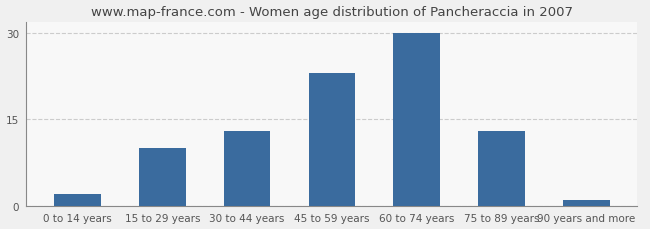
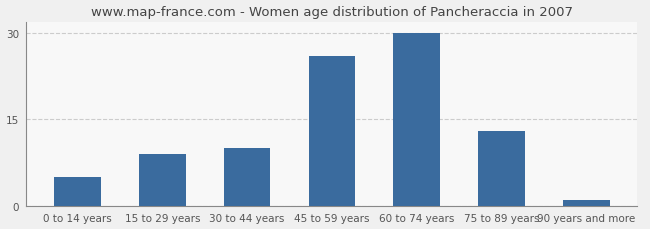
0 to 14 years: 2 -> 5
15 to 29 years: 10 -> 9
30 to 44 years: 13 -> 10
45 to 59 years: 23 -> 26
